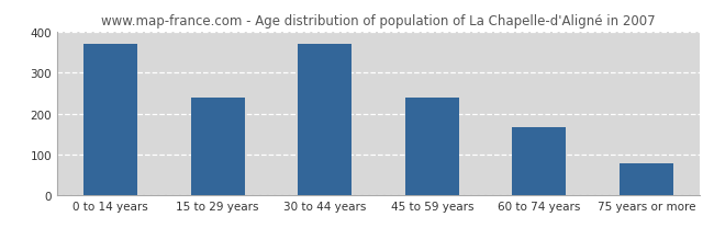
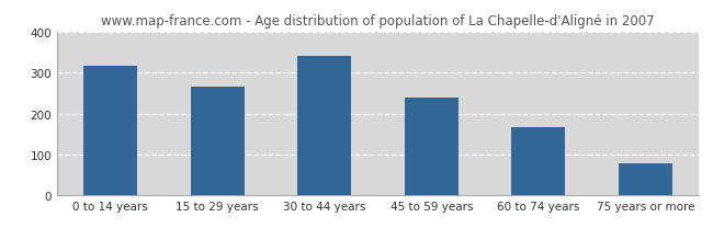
0 to 14 years: 370 -> 318
15 to 29 years: 240 -> 267
30 to 44 years: 370 -> 340
